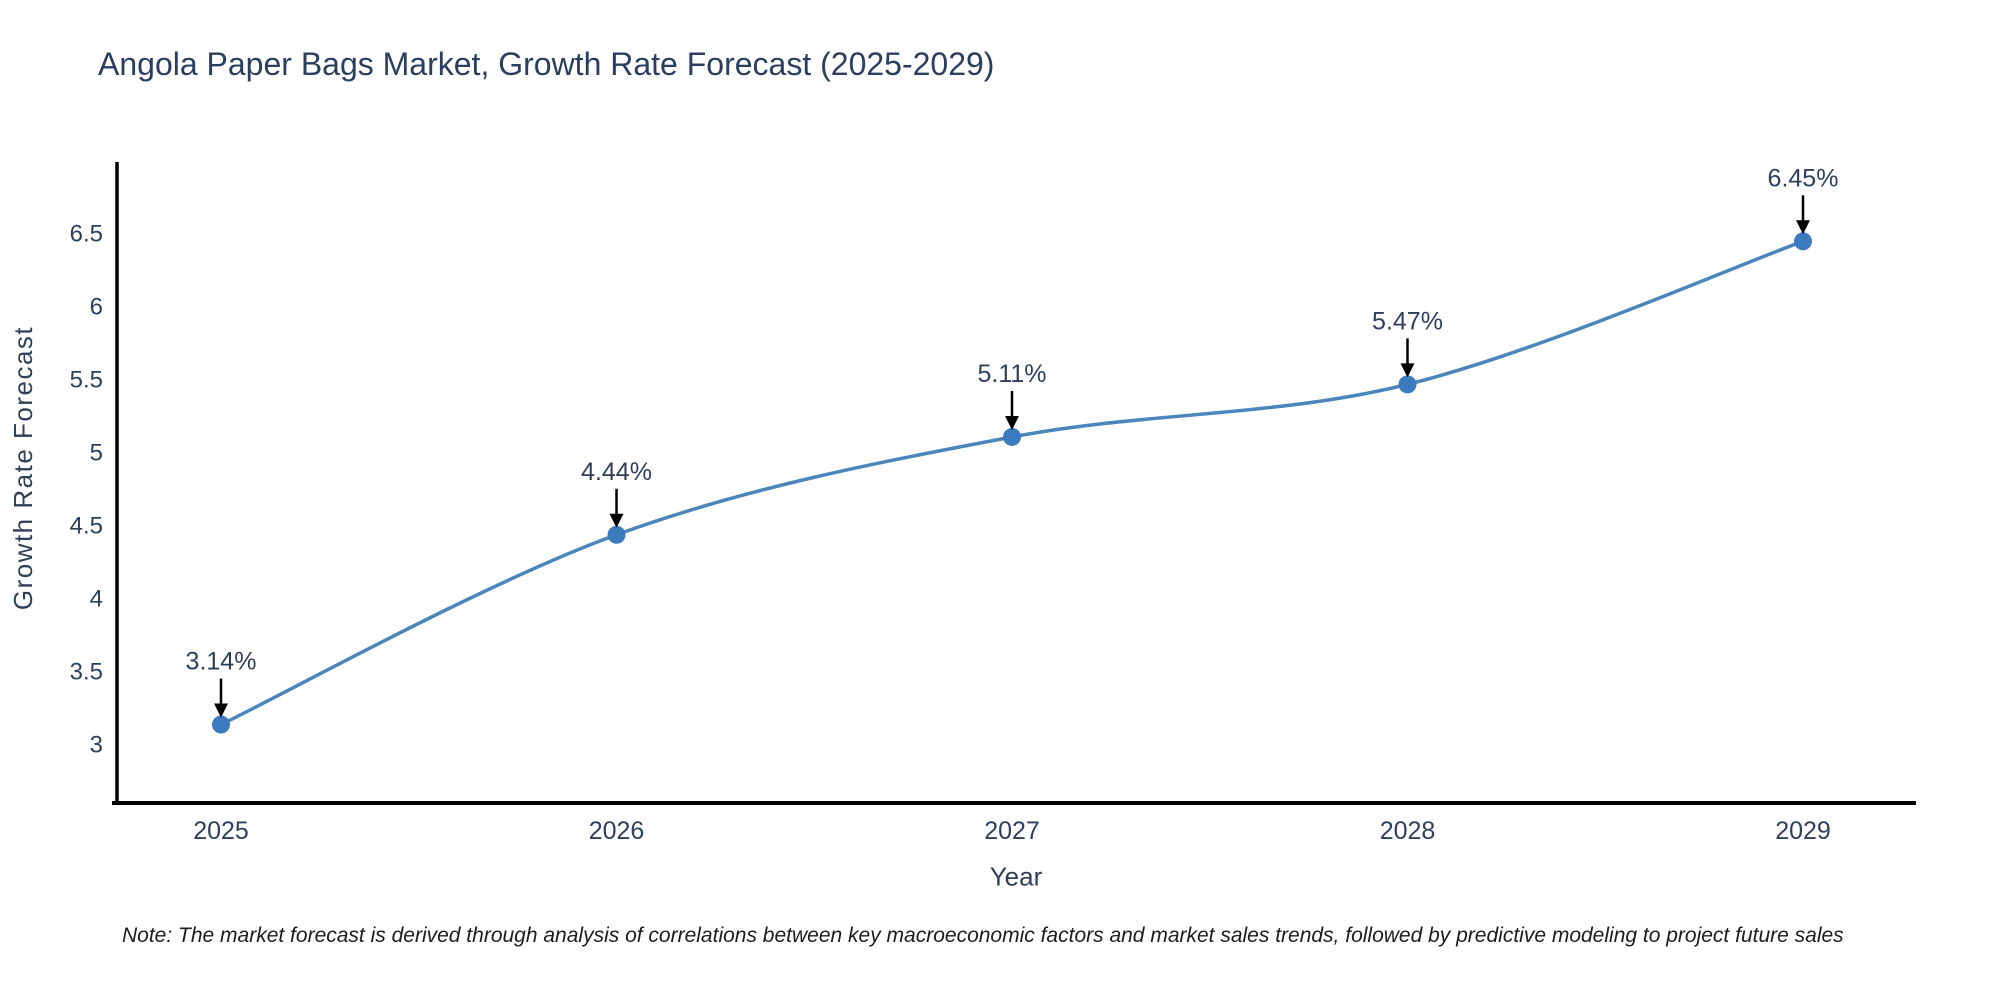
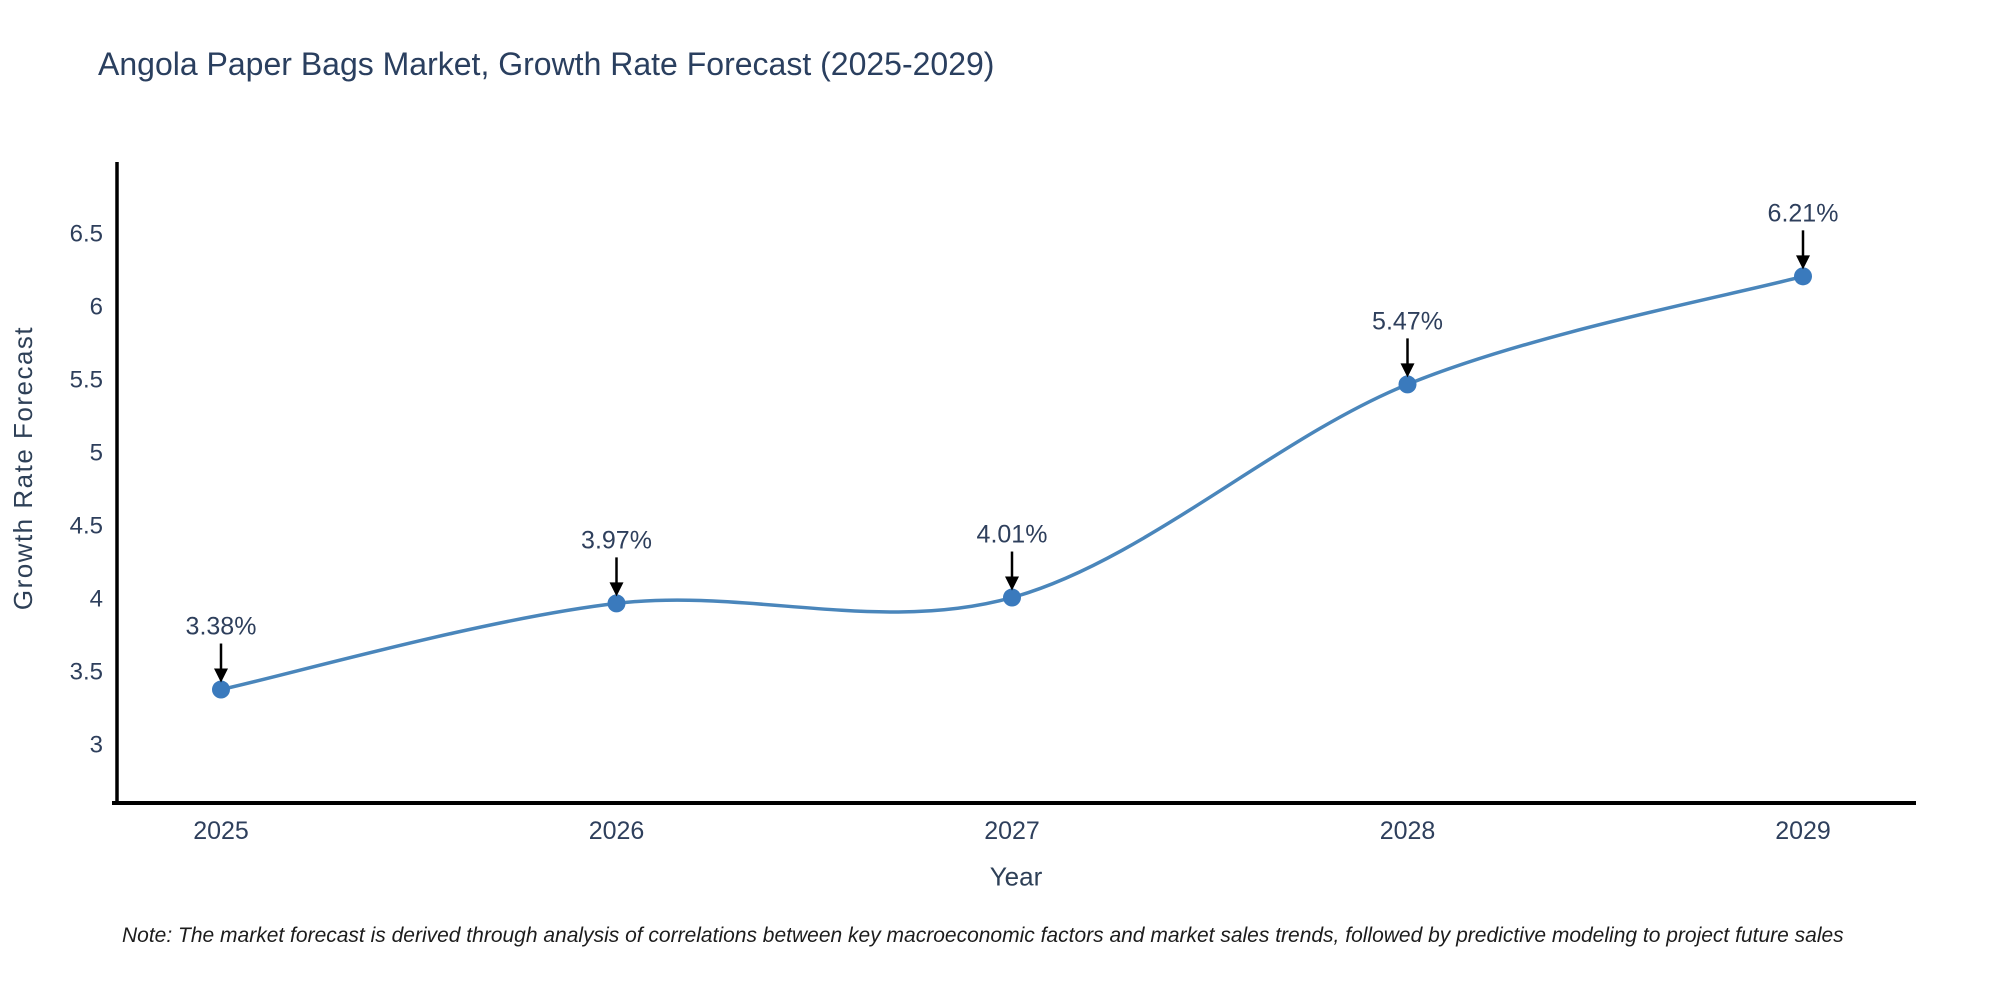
2025: 3.14% -> 3.38%
2026: 4.44% -> 3.97%
2027: 5.11% -> 4.01%
2029: 6.45% -> 6.21%
